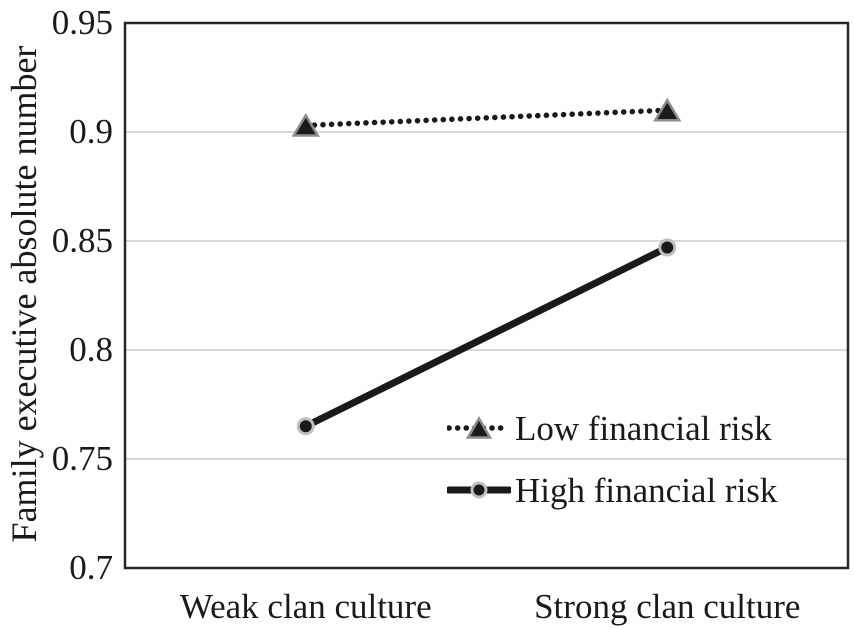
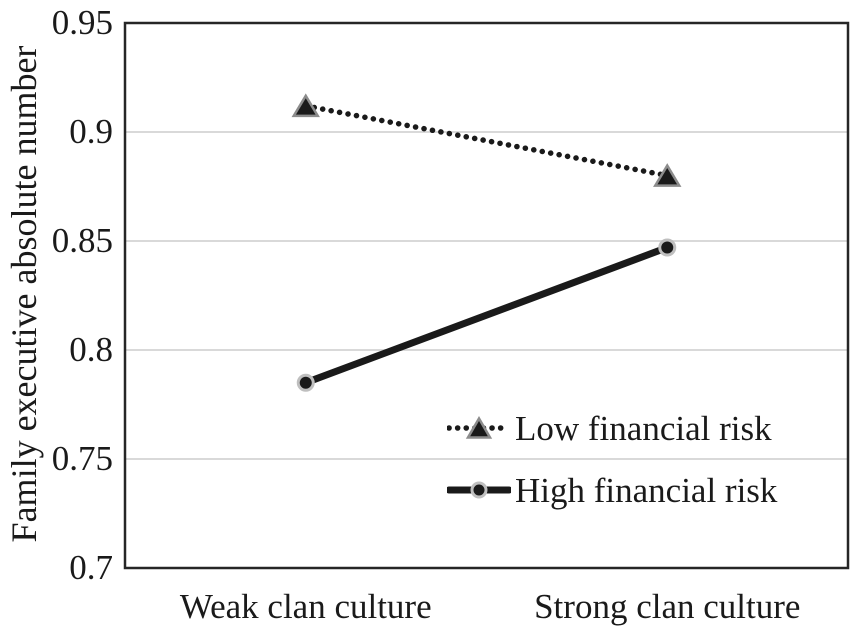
Low financial risk/Weak clan culture: 0.903 -> 0.912
High financial risk/Weak clan culture: 0.765 -> 0.785
Low financial risk/Strong clan culture: 0.910 -> 0.880
